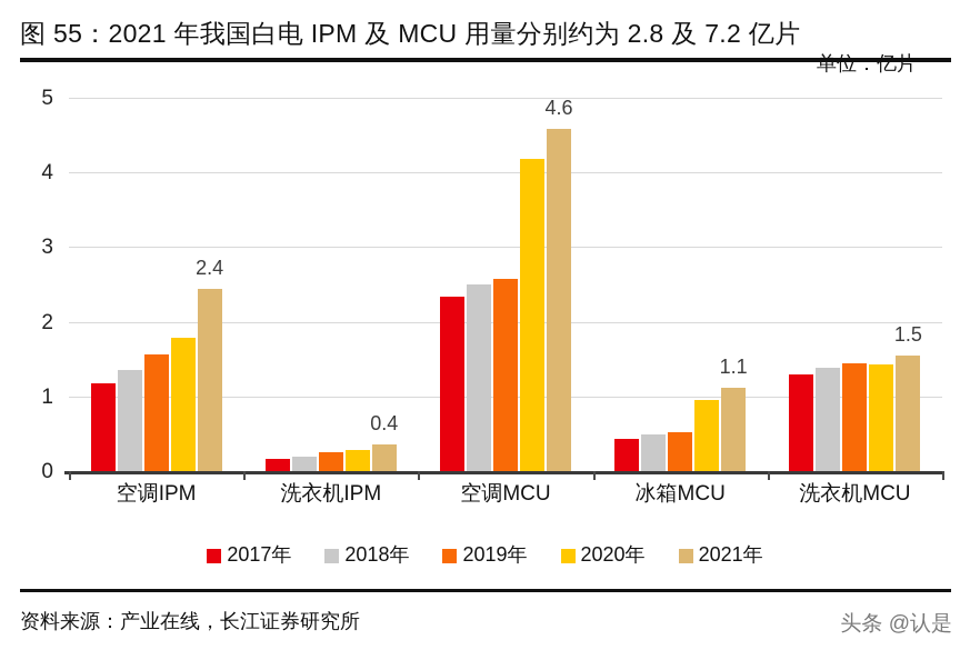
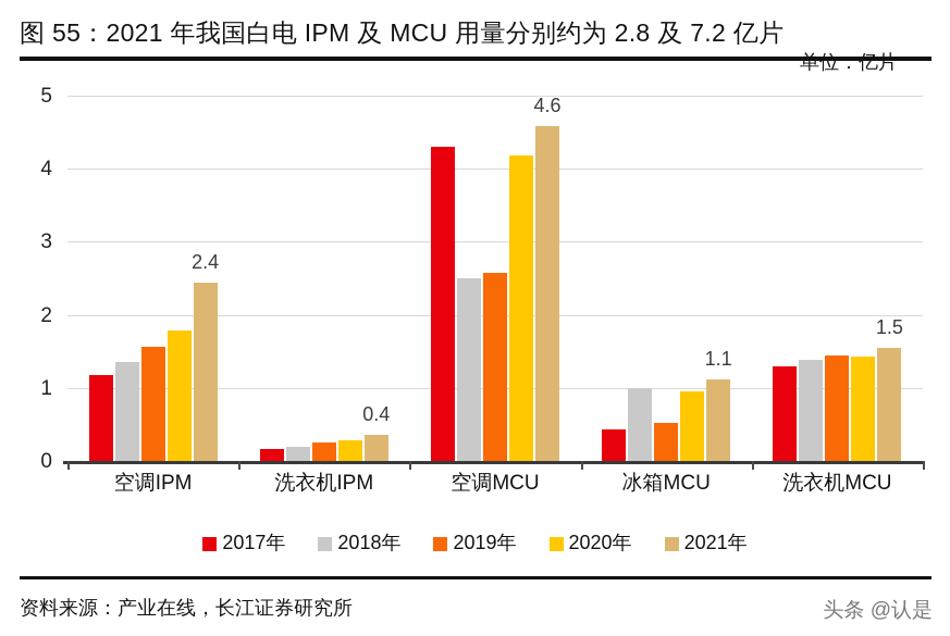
2017年/空调MCU: 2.3 -> 4.3
2018年/冰箱MCU: 0.5 -> 1.0
